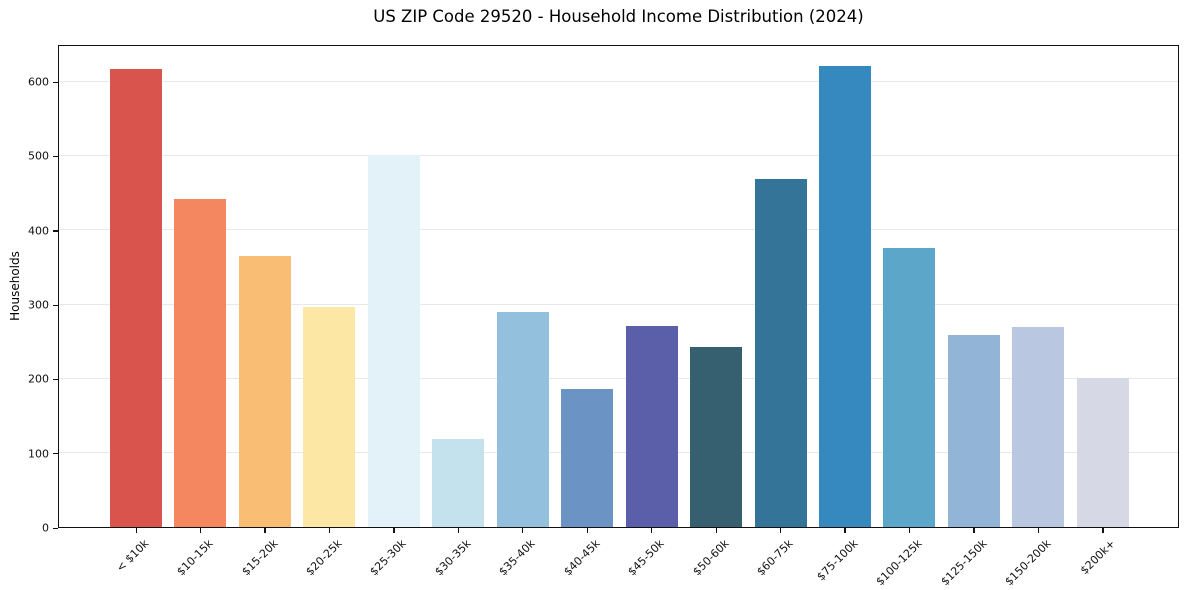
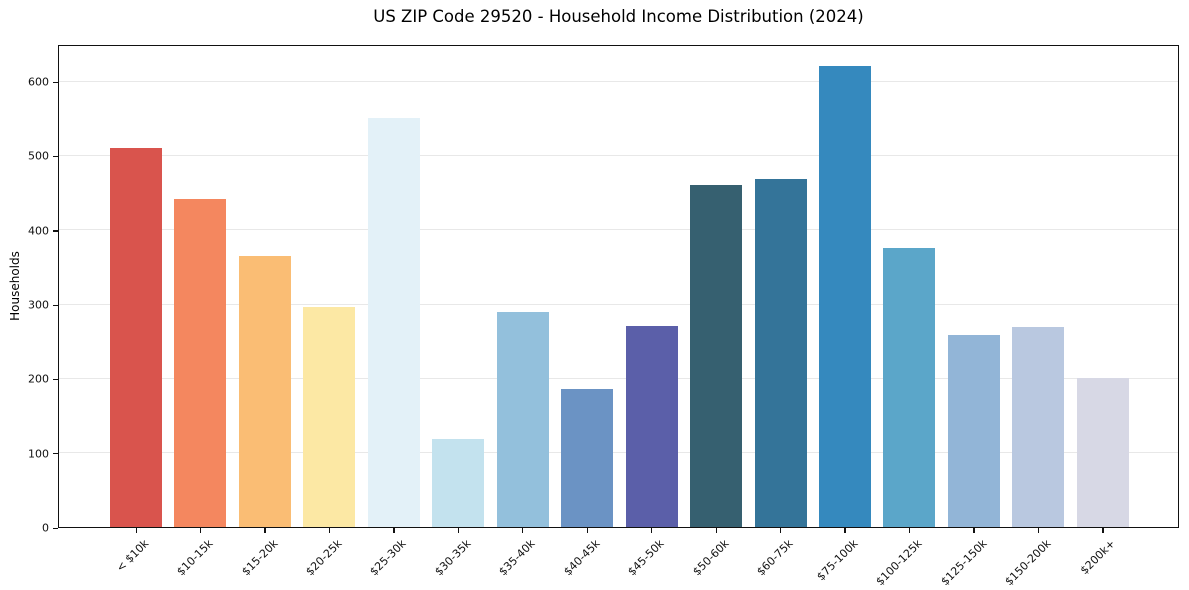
< $10k: 620 -> 510
$25-30k: 500 -> 550
$50-60k: 240 -> 460
